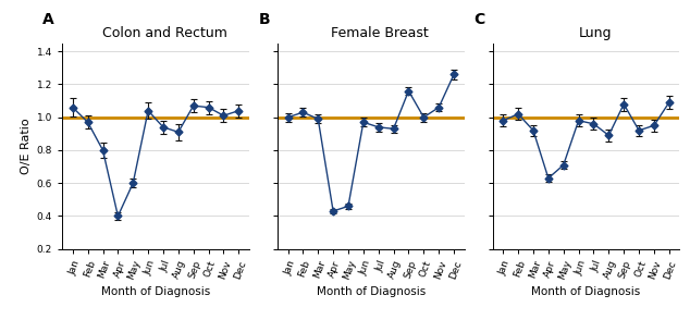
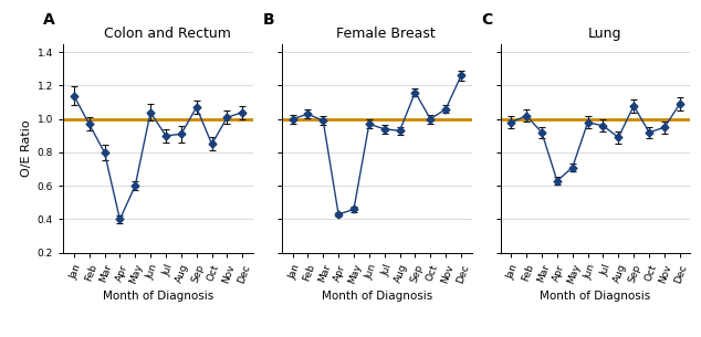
Colon and Rectum/Jan: 1.06 -> 1.14
Colon and Rectum/Jul: 0.94 -> 0.90
Colon and Rectum/Oct: 1.06 -> 0.85
